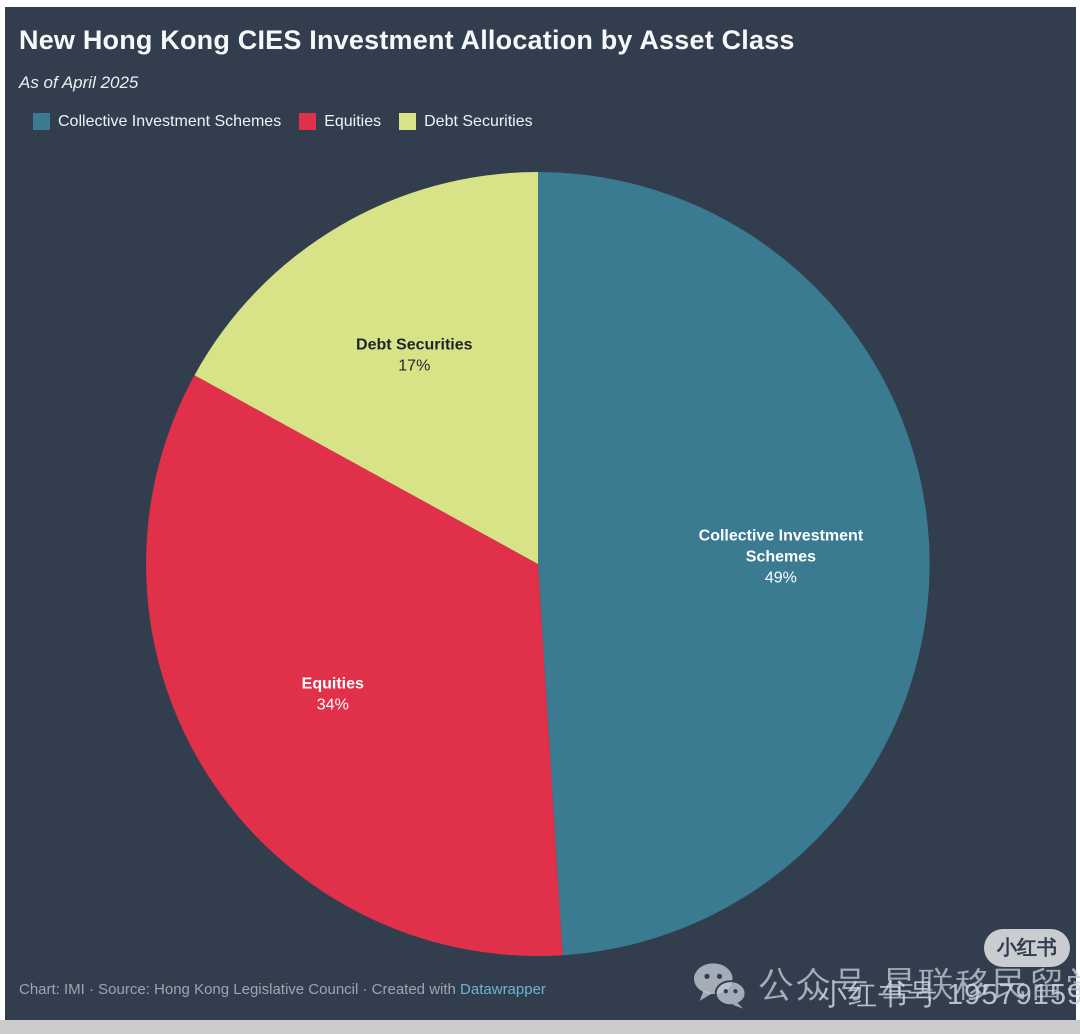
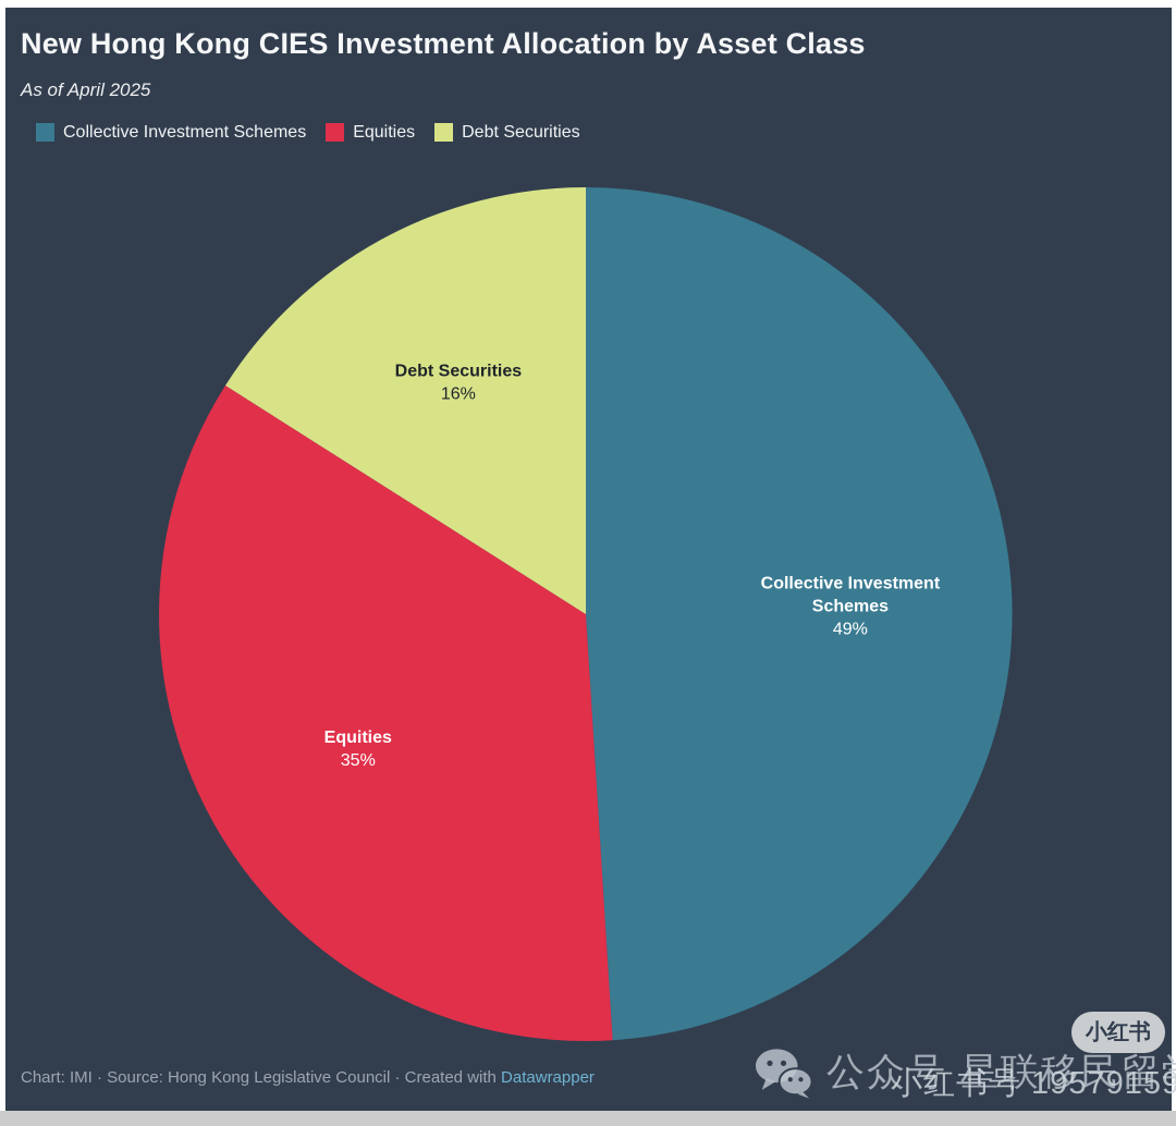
Equities: 34% -> 35%
Debt Securities: 17% -> 16%
